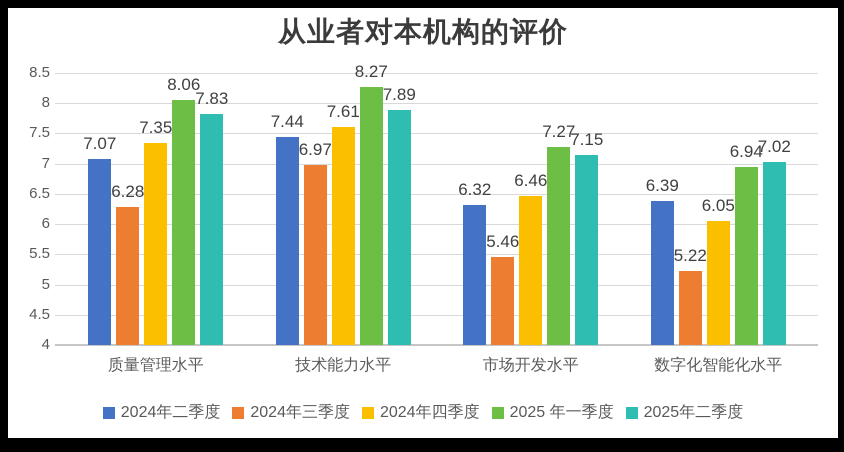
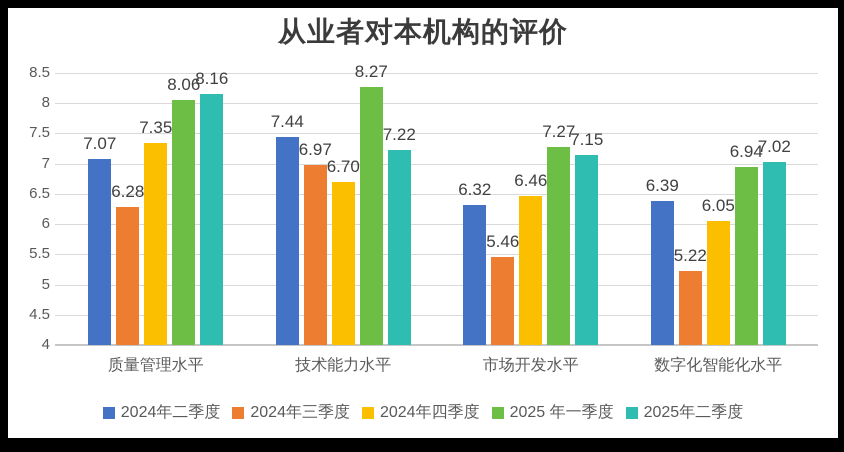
2025年二季度/质量管理水平: 7.83 -> 8.16
2024年四季度/技术能力水平: 7.61 -> 6.70
2025年二季度/技术能力水平: 7.89 -> 7.22
